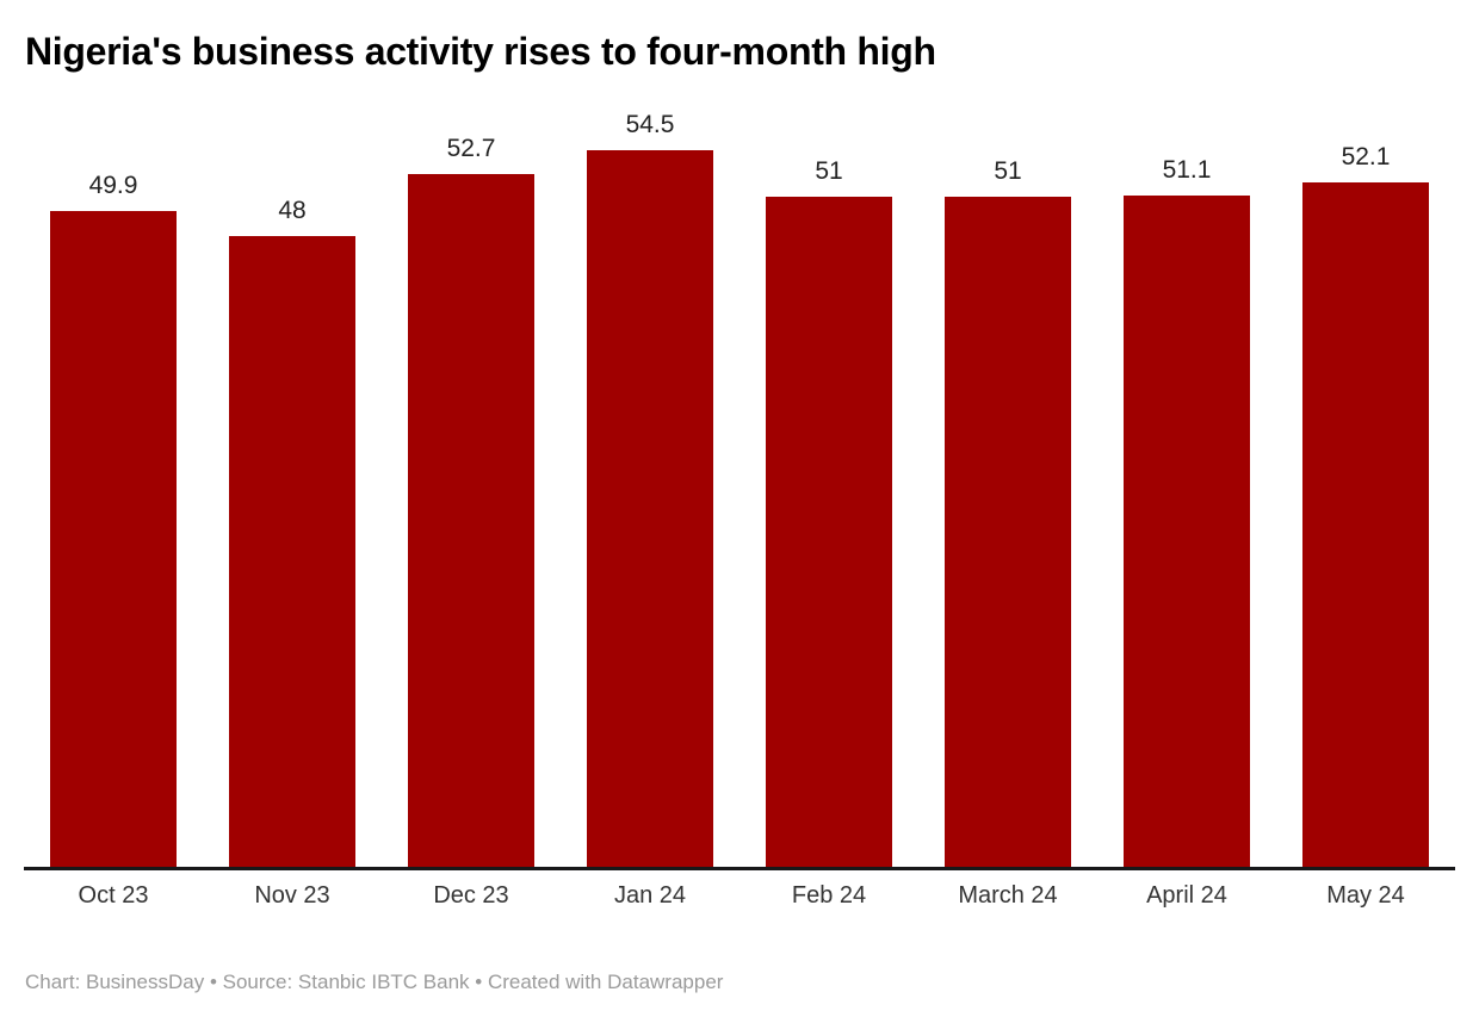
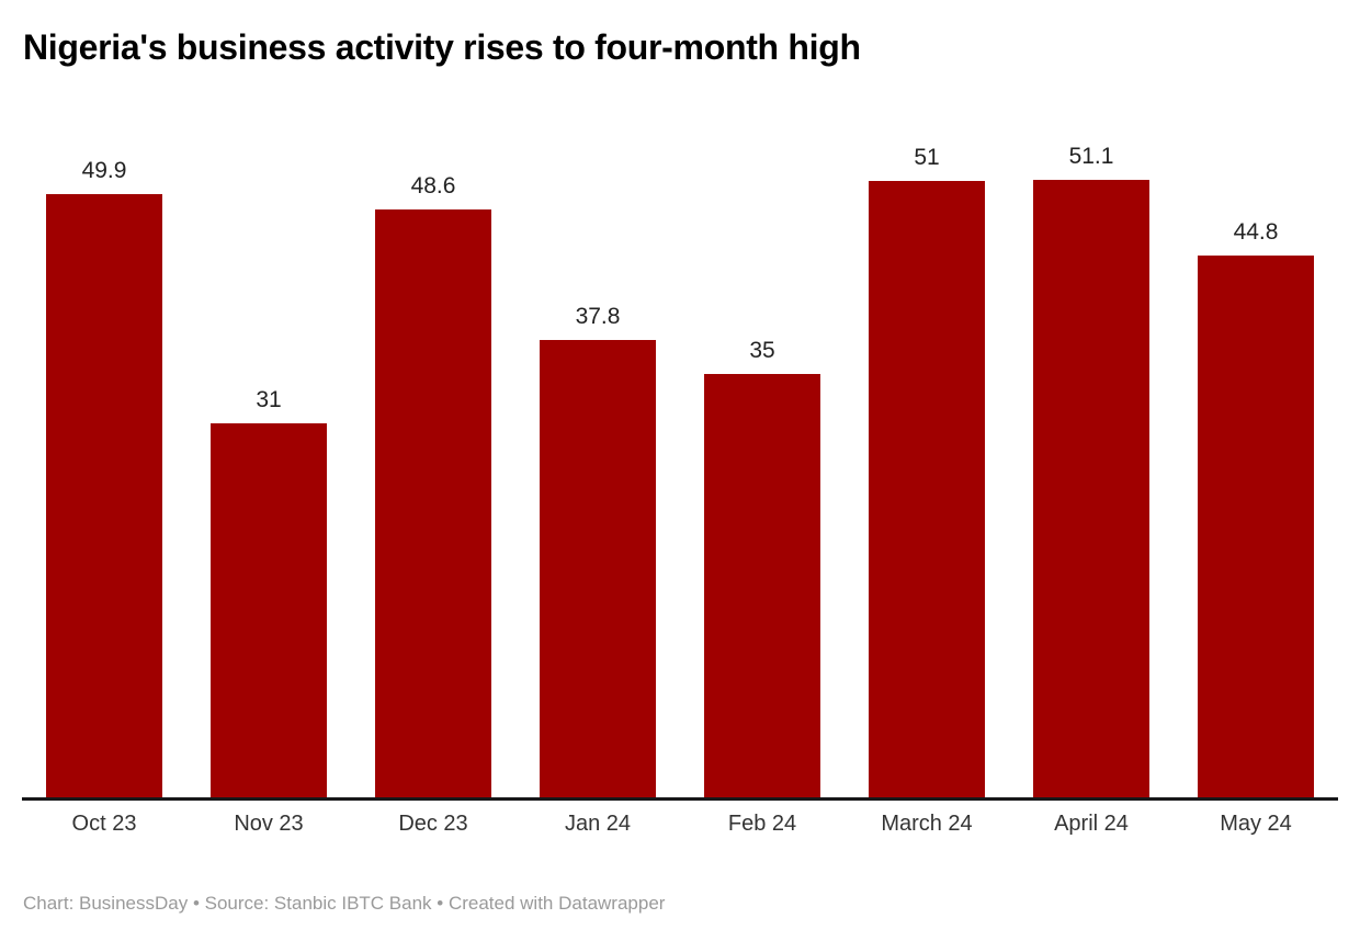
Nov 23: 48 -> 31
Dec 23: 52.7 -> 48.6
Jan 24: 54.5 -> 37.8
Feb 24: 51 -> 35
May 24: 52.1 -> 44.8
